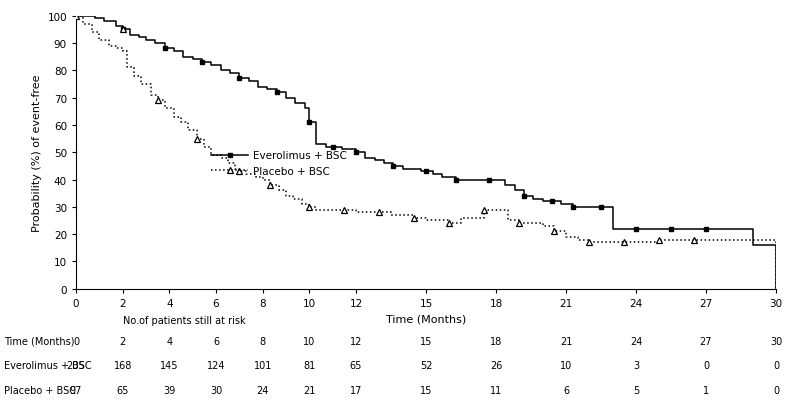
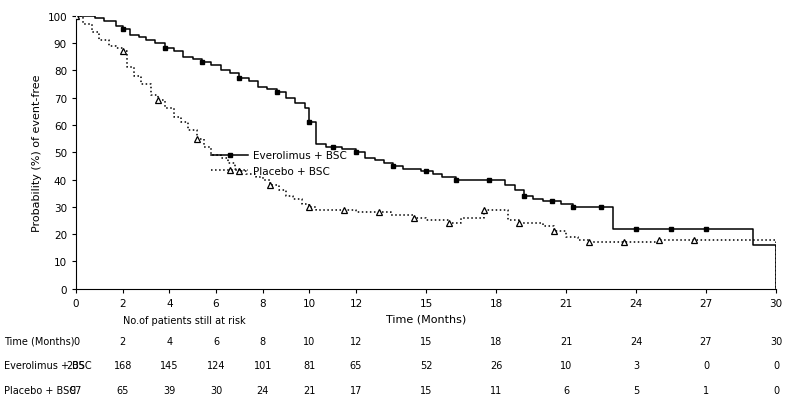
Placebo + BSC/2: 95 -> 87
